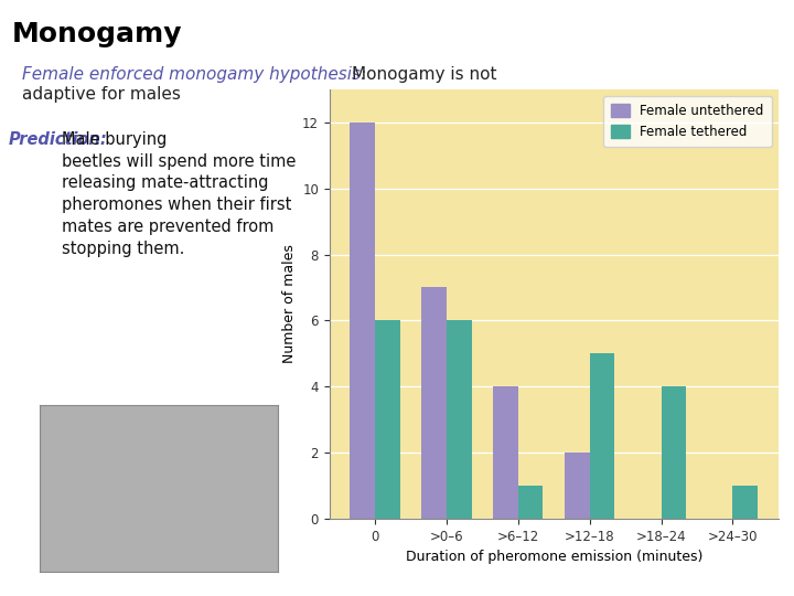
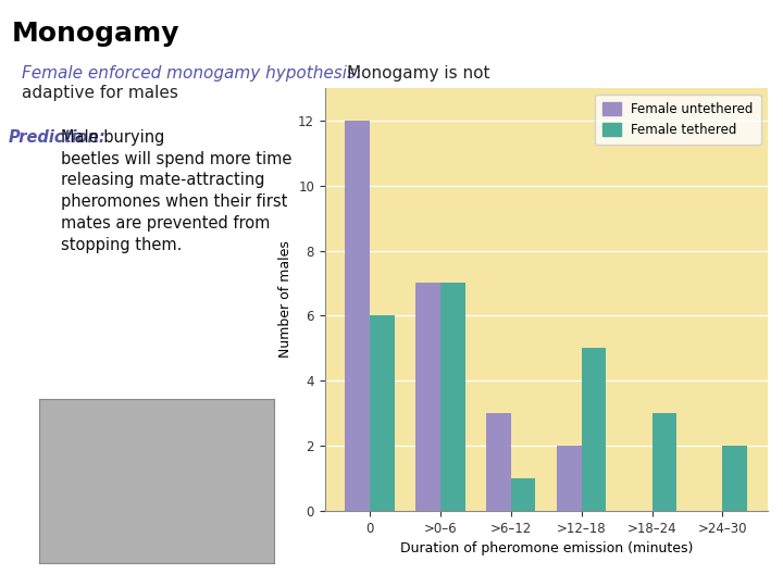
Female tethered/>0–6: 6 -> 7
Female untethered/>6–12: 4 -> 3
Female tethered/>18–24: 4 -> 3
Female tethered/>24–30: 1 -> 2
